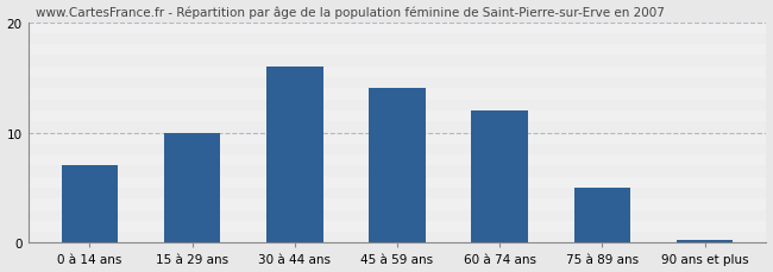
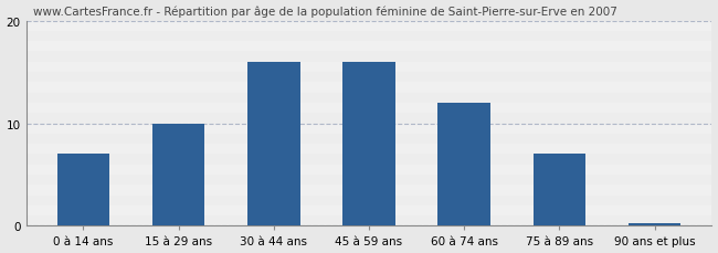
45 à 59 ans: 14.0 -> 16.0
75 à 89 ans: 5.0 -> 7.0
